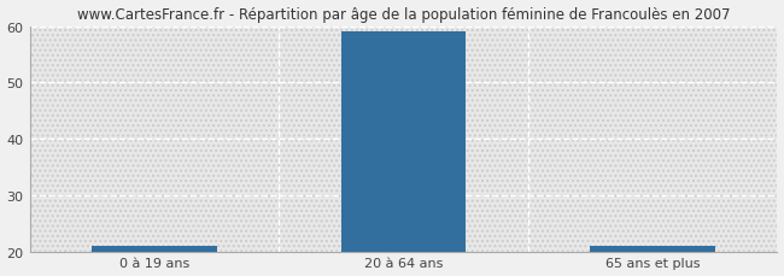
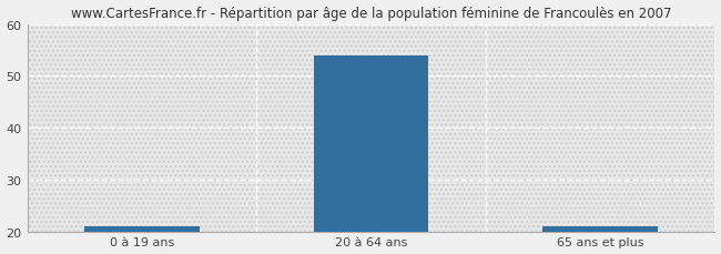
20 à 64 ans: 59 -> 54
